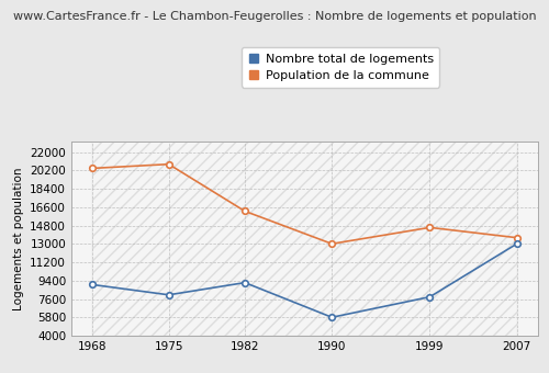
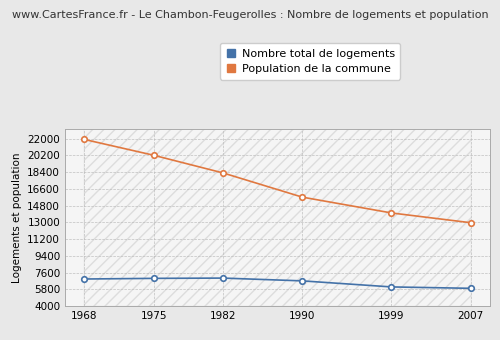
Nombre total de logements/1968: 9000 -> 6900
Population de la commune/1968: 20400 -> 21900
Nombre total de logements/1975: 8000 -> 7000
Population de la commune/1975: 20800 -> 20200
Nombre total de logements/1982: 9200 -> 7000
Population de la commune/1982: 16200 -> 18300
Nombre total de logements/1990: 5800 -> 6700
Population de la commune/1990: 13000 -> 15700
Nombre total de logements/1999: 7800 -> 6000
Population de la commune/1999: 14600 -> 14000
Nombre total de logements/2007: 13000 -> 5900
Population de la commune/2007: 13600 -> 13000
